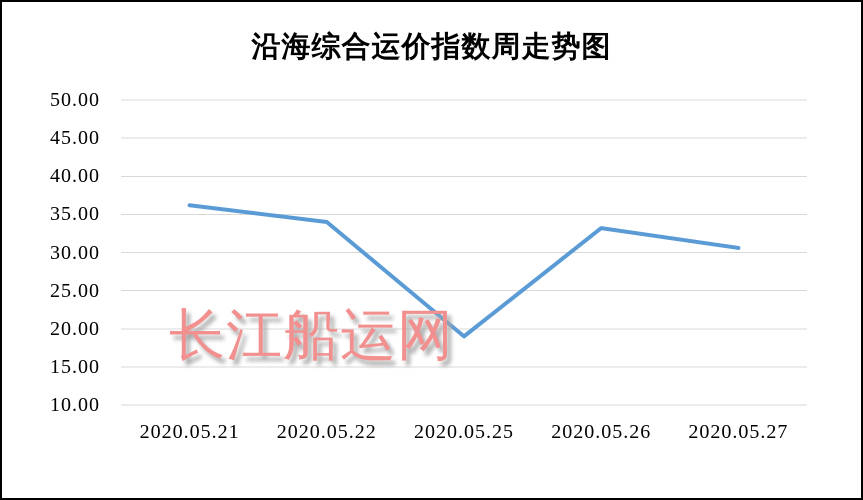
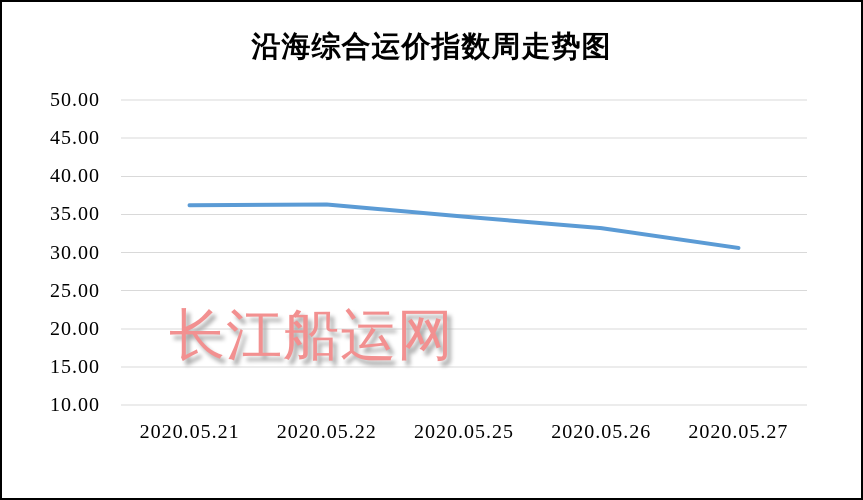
2020.05.22: 34 -> 36
2020.05.25: 19 -> 35
